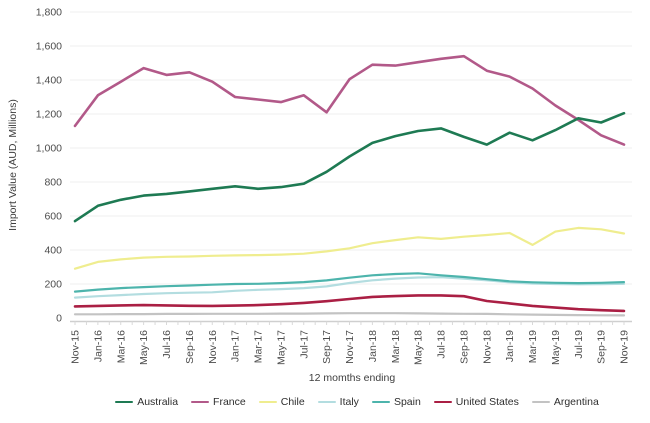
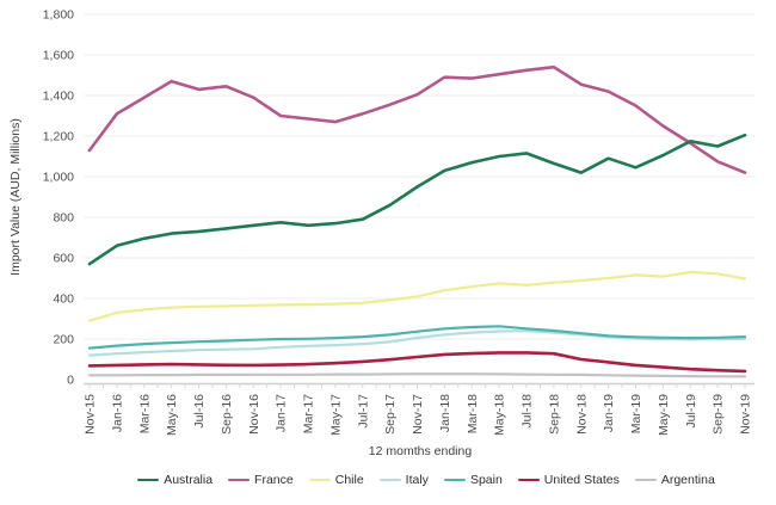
France/Sep-17: 1210 -> 1360
Chile/Mar-19: 430 -> 520
